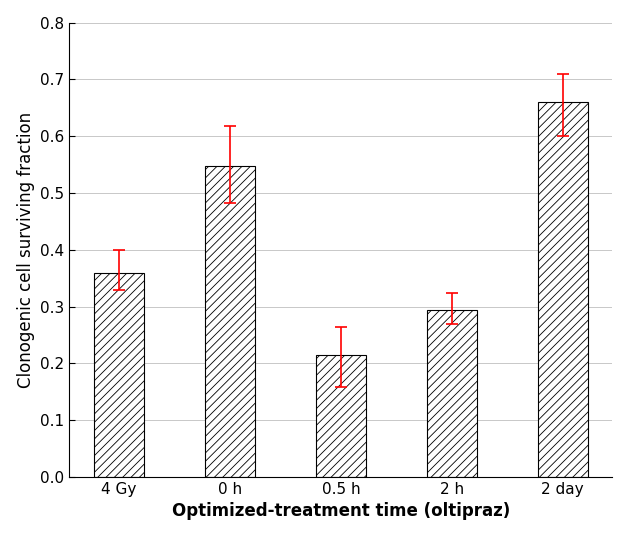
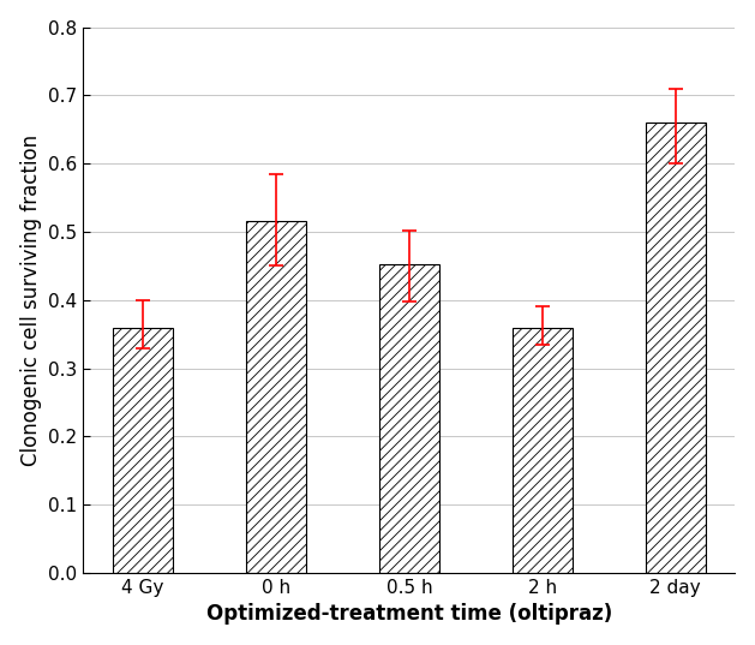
0 h: 0.548 -> 0.515
0.5 h: 0.214 -> 0.452
2 h: 0.294 -> 0.360
